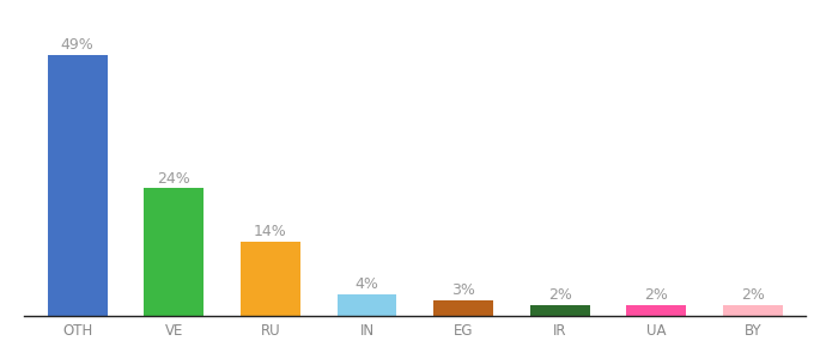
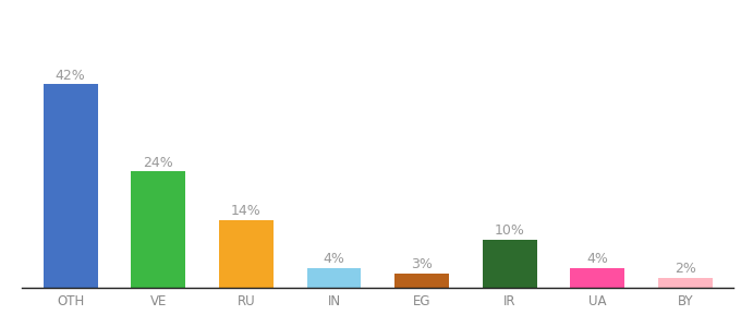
OTH: 49% -> 42%
IR: 2% -> 10%
UA: 2% -> 4%
